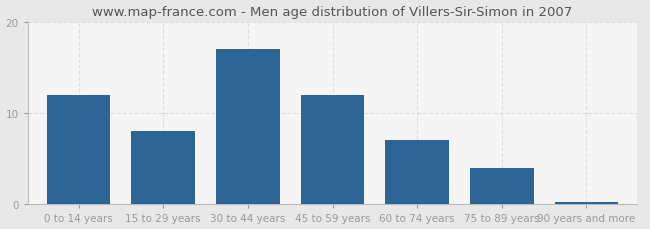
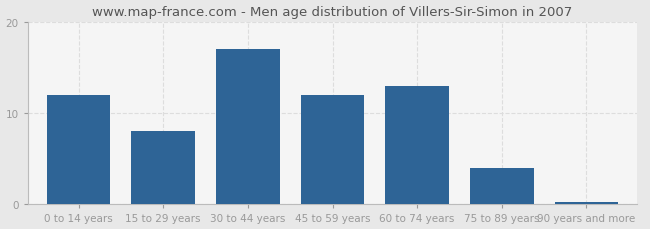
60 to 74 years: 7.0 -> 13.0
